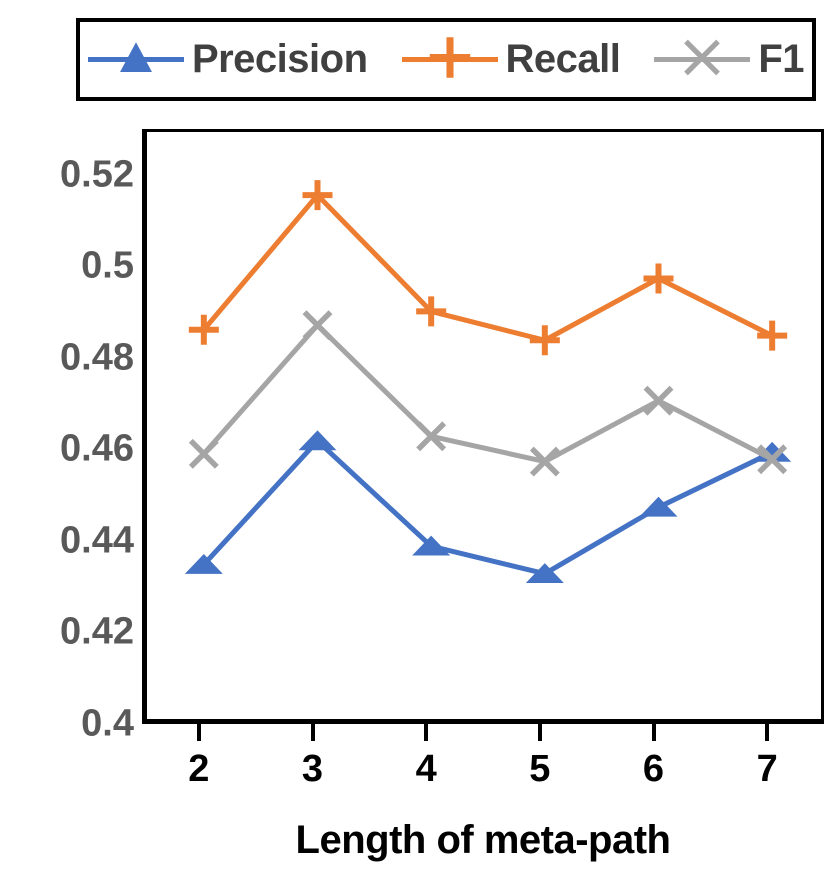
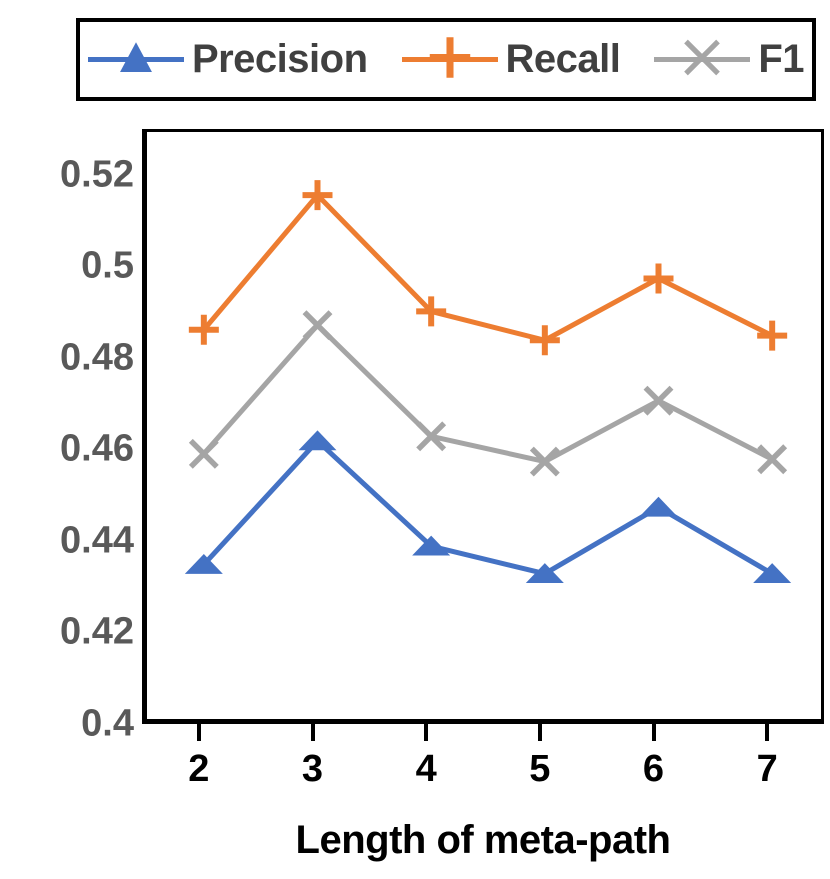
Precision/7: 0.460 -> 0.433
